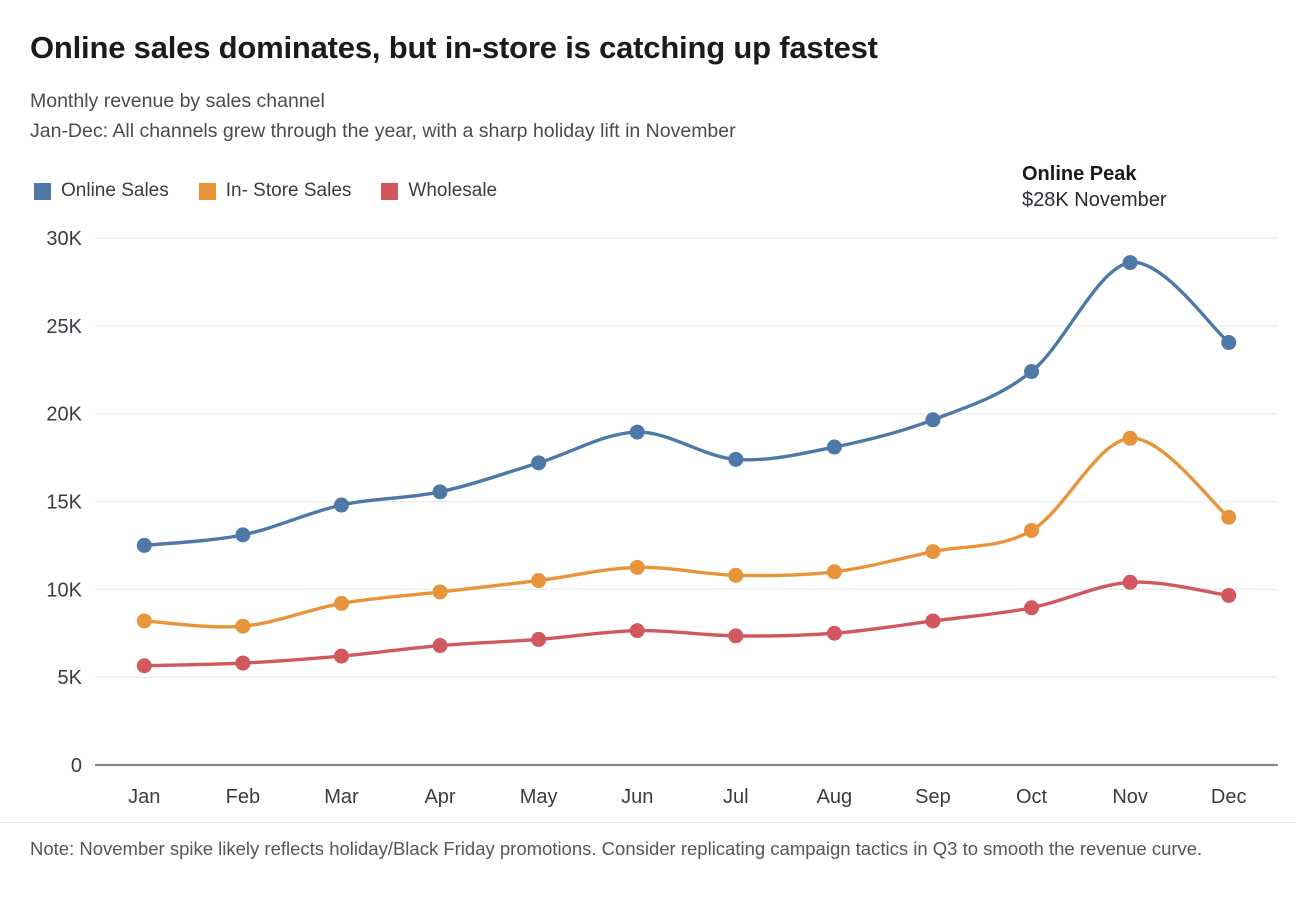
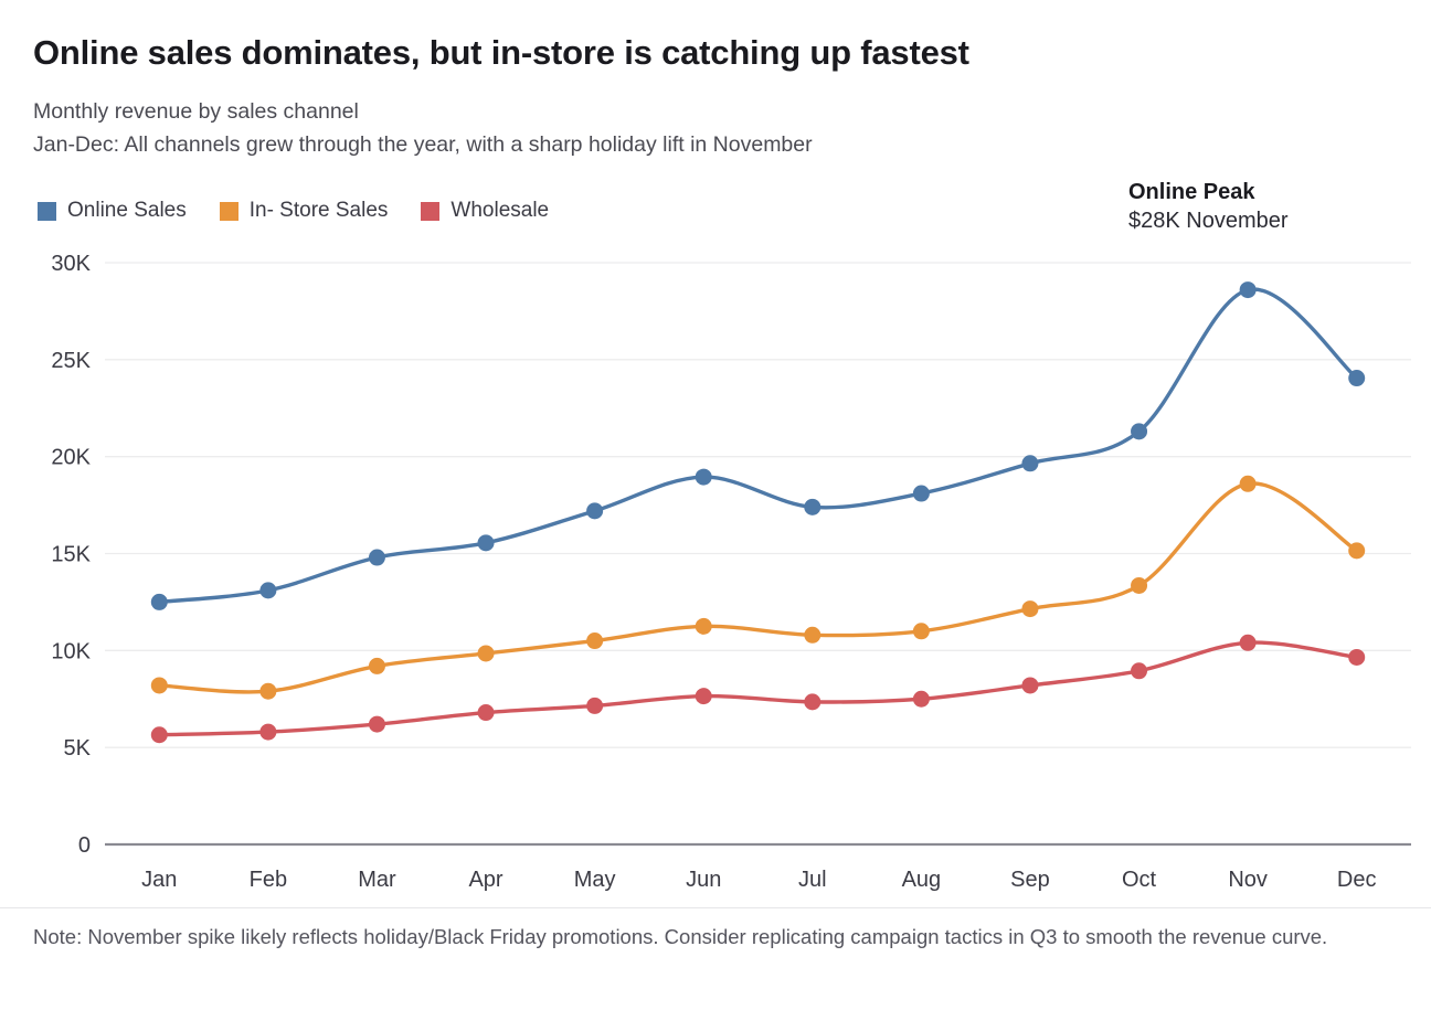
Online Sales/Oct: 22.4K -> 21.3K
In- Store Sales/Dec: 14.1K -> 15.2K
